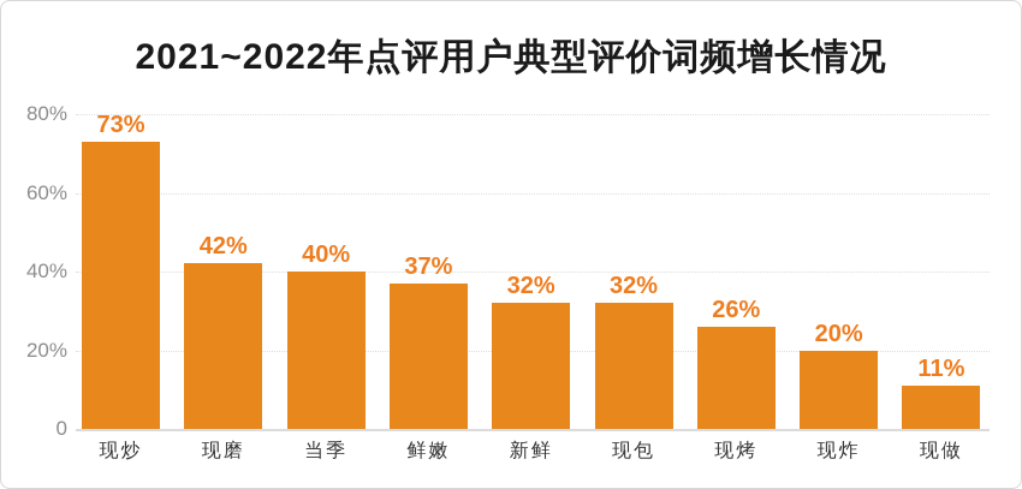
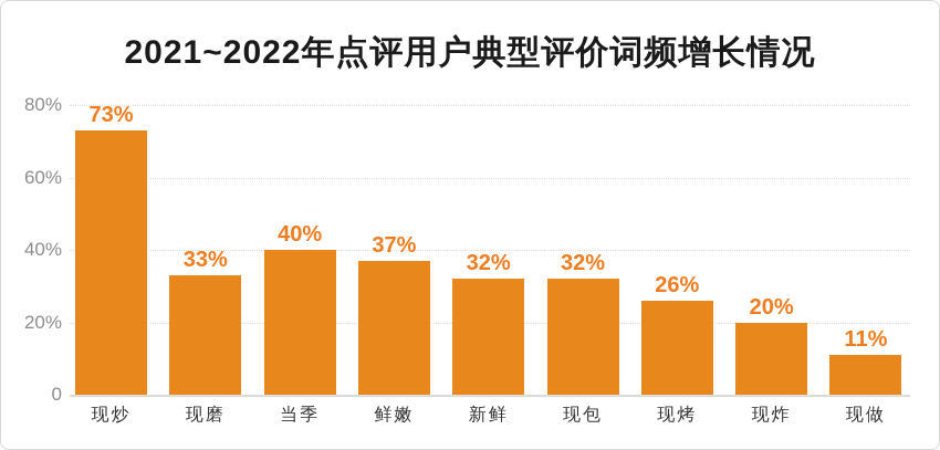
现磨: 42% -> 33%
